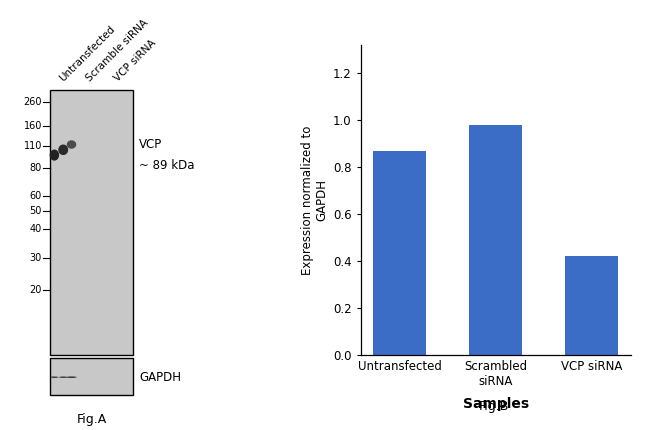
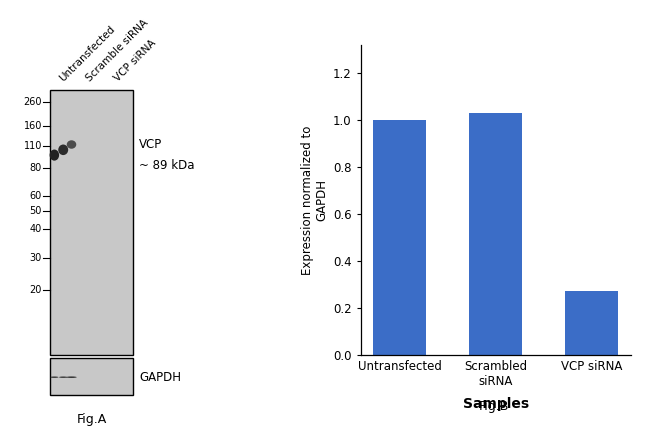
Untransfected: 0.87 -> 1.00
Scrambled siRNA: 0.98 -> 1.03
VCP siRNA: 0.42 -> 0.27
